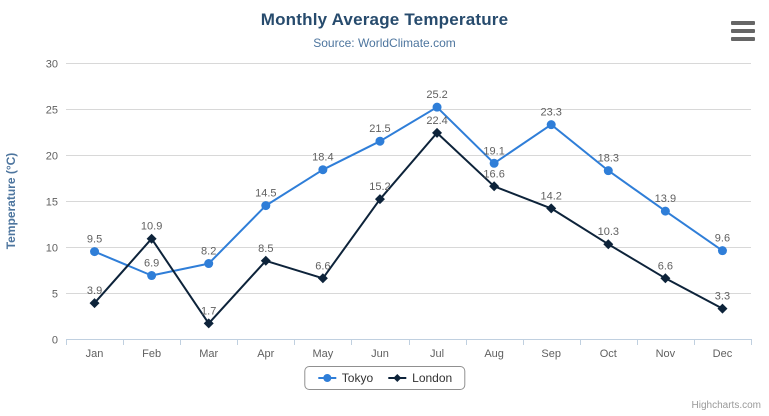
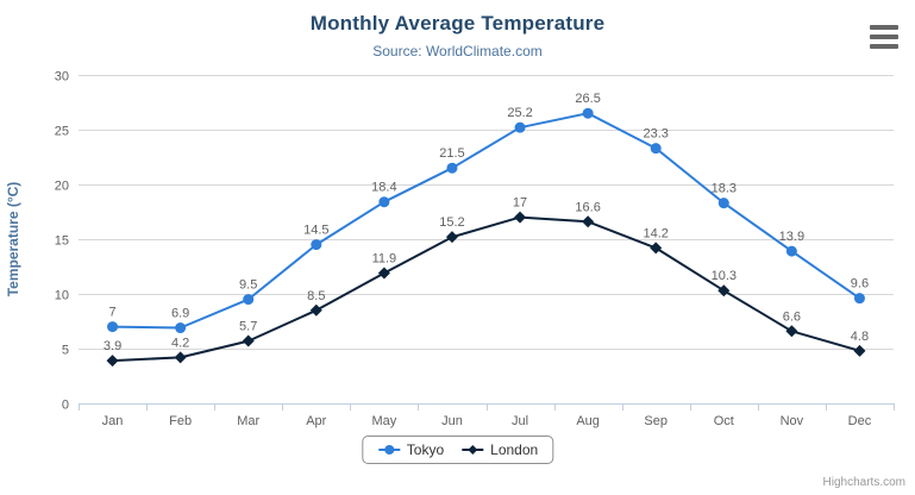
Tokyo/Jan: 9.5 -> 7
London/Feb: 10.9 -> 4.2
Tokyo/Mar: 8.2 -> 9.5
London/Mar: 1.7 -> 5.7
London/May: 6.6 -> 11.9
London/Jul: 22.4 -> 17
Tokyo/Aug: 19.1 -> 26.5
London/Dec: 3.3 -> 4.8
